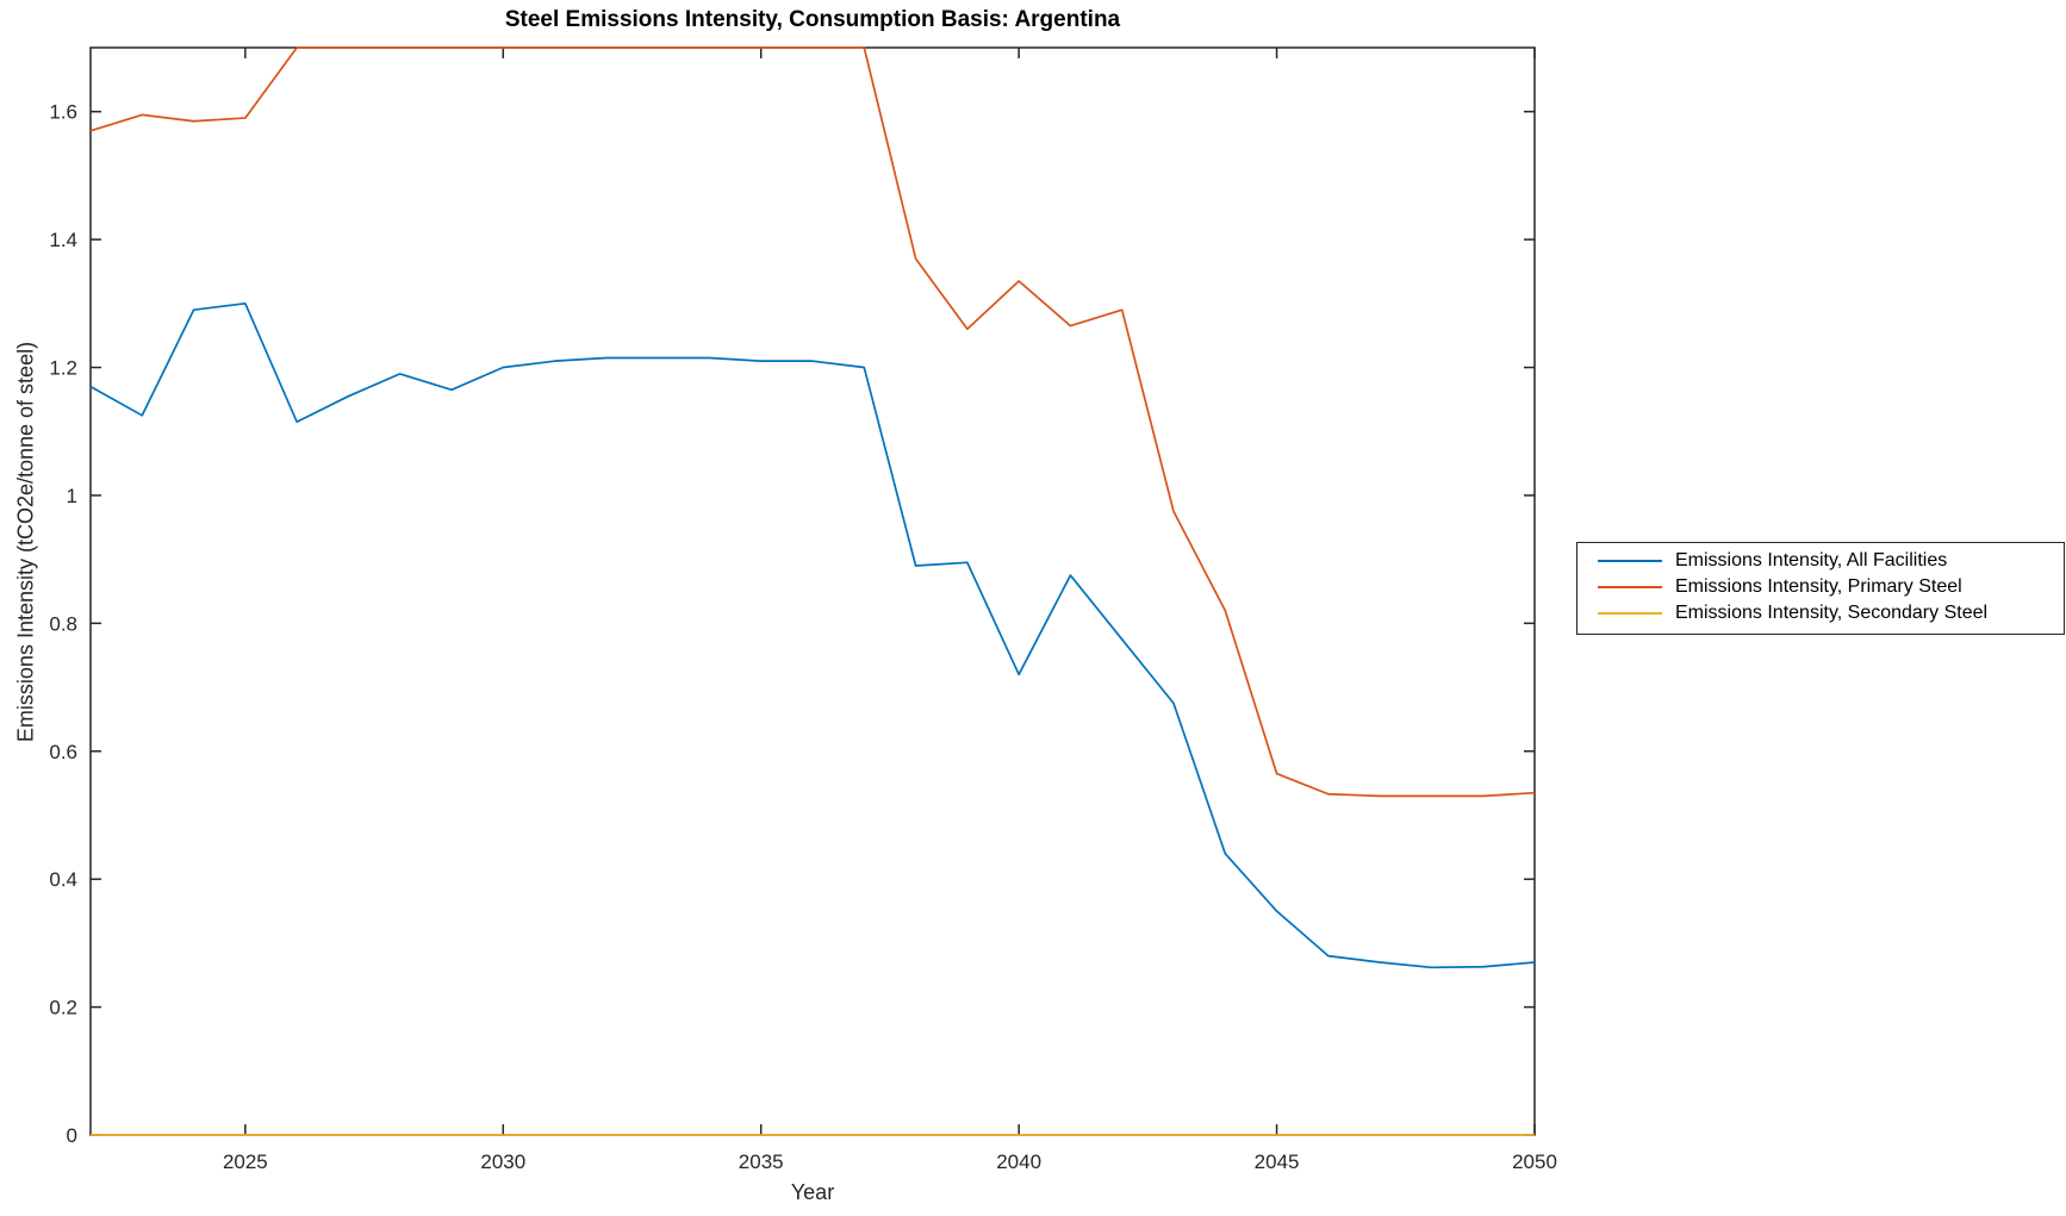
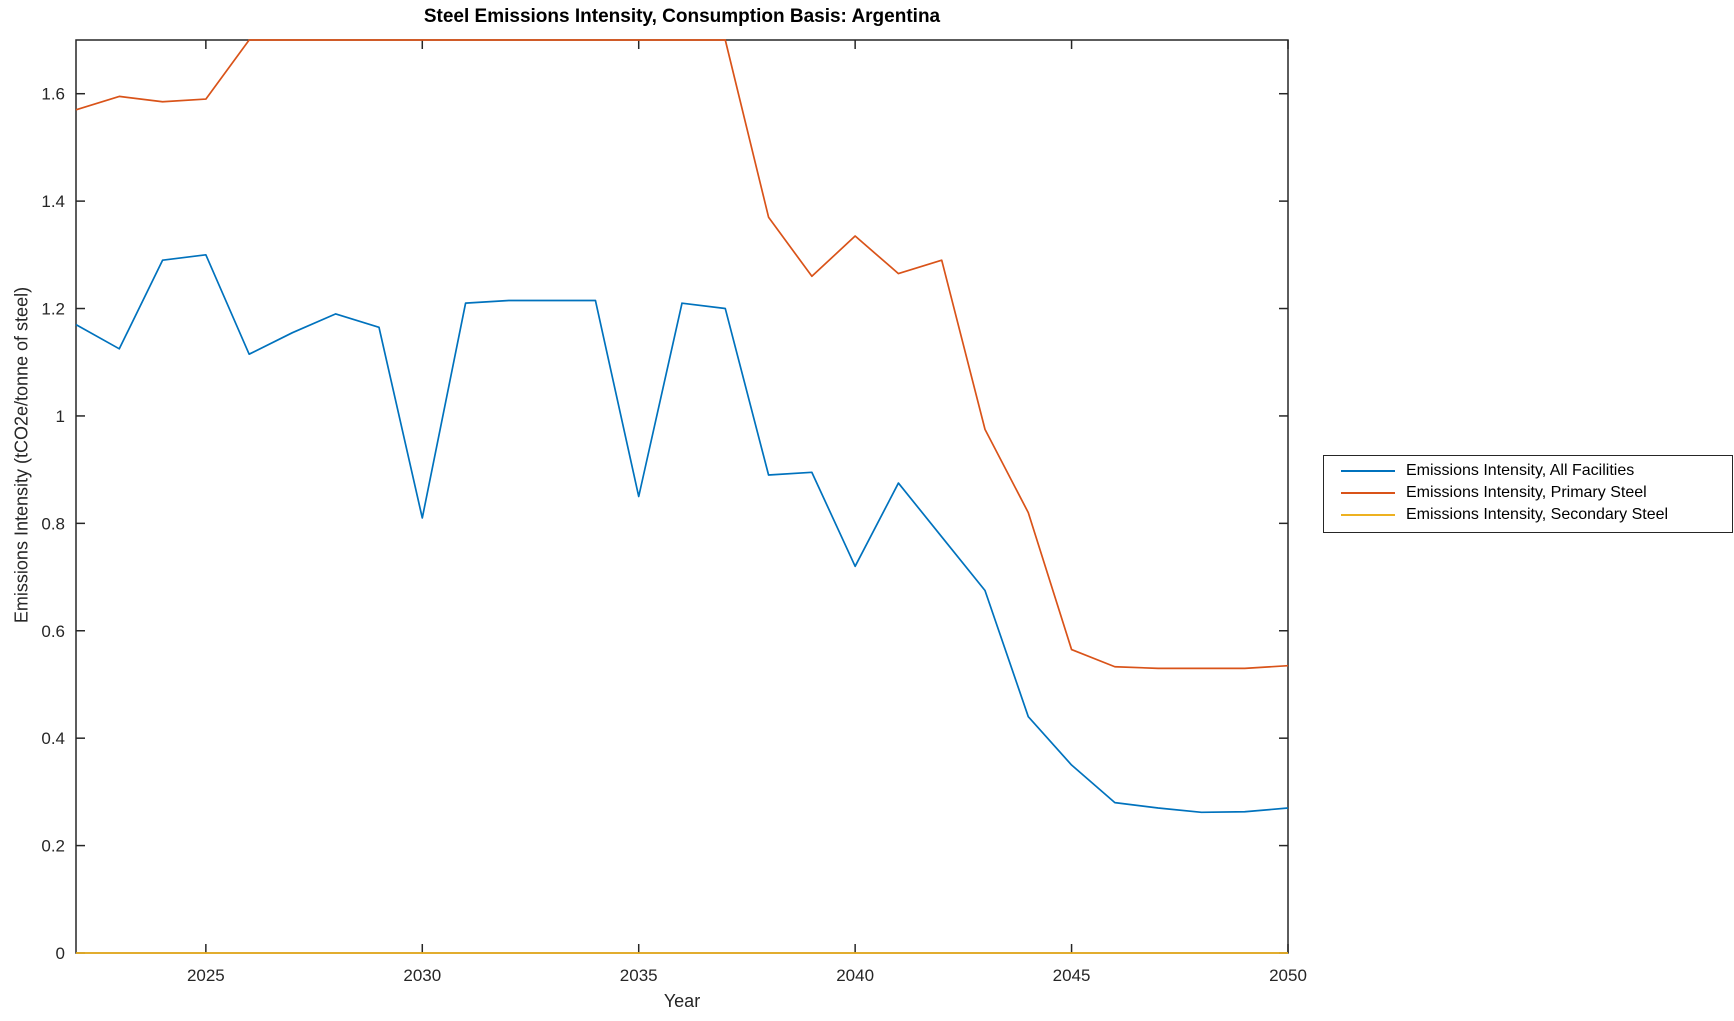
Emissions Intensity, All Facilities/2030: 1.20 -> 0.81
Emissions Intensity, All Facilities/2035: 1.21 -> 0.85
